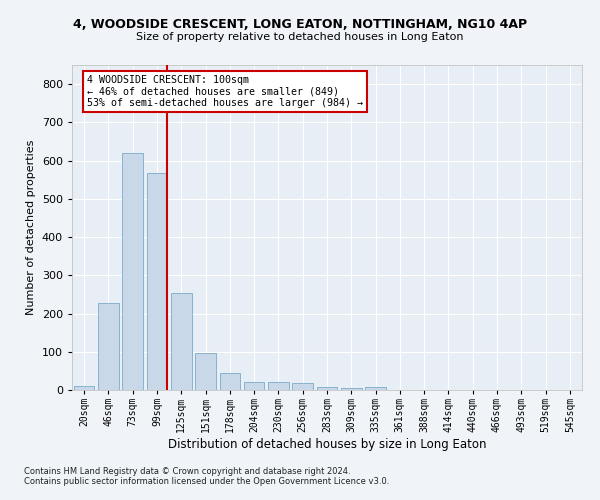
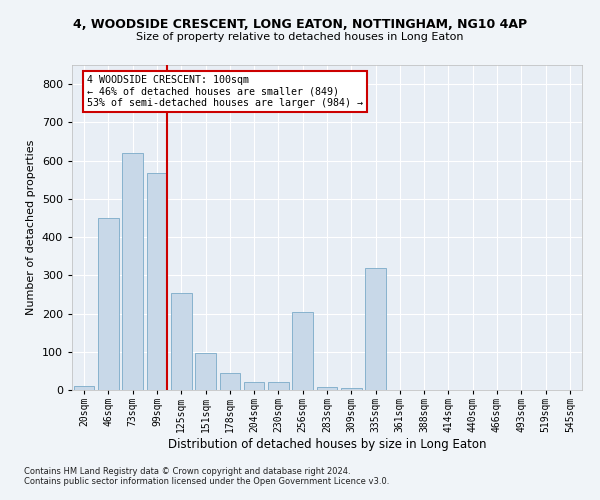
46sqm: 228 -> 450
256sqm: 18 -> 205
335sqm: 9 -> 320
